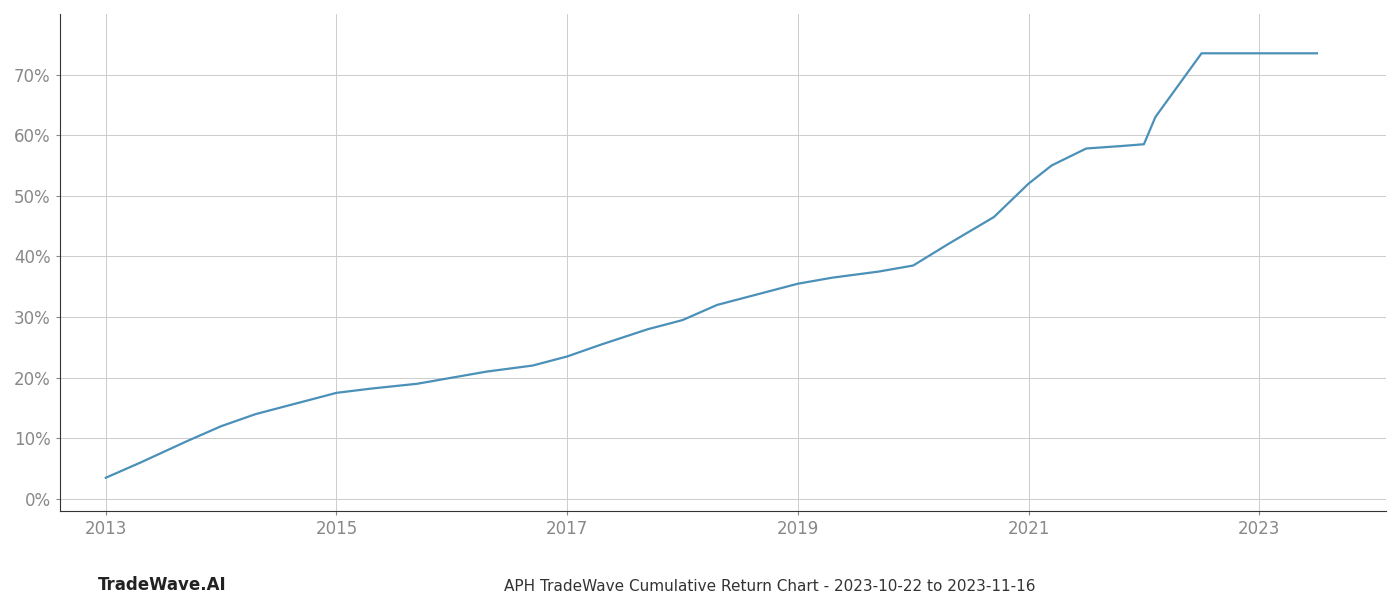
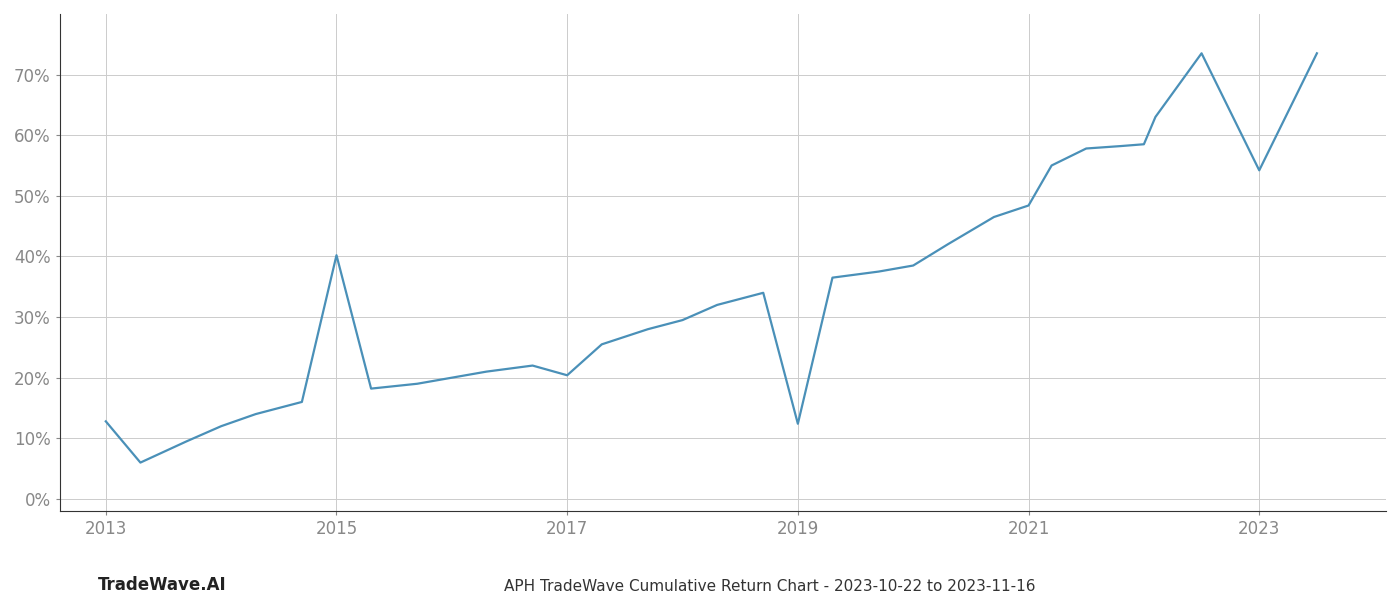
2013: 3.5% -> 12.8%
2015: 17.5% -> 40.2%
2017: 23.5% -> 20.4%
2019: 35.5% -> 12.4%
2021: 52.0% -> 48.4%
2023: 73.5% -> 54.2%
